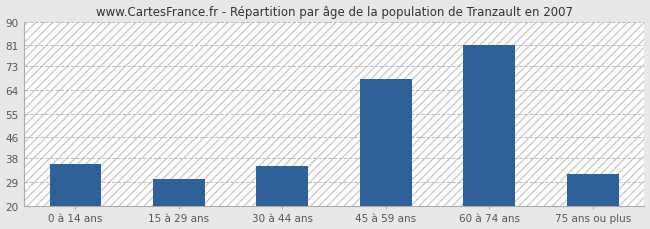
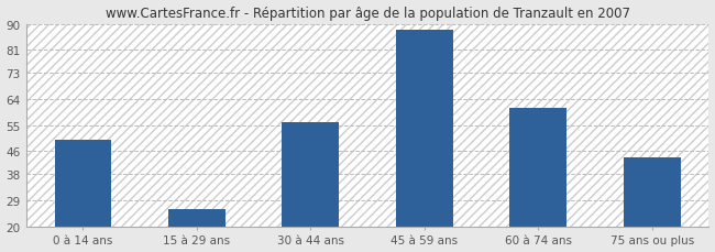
0 à 14 ans: 36 -> 50
15 à 29 ans: 30 -> 26
30 à 44 ans: 35 -> 56
45 à 59 ans: 68 -> 88
60 à 74 ans: 81 -> 61
75 ans ou plus: 32 -> 44
